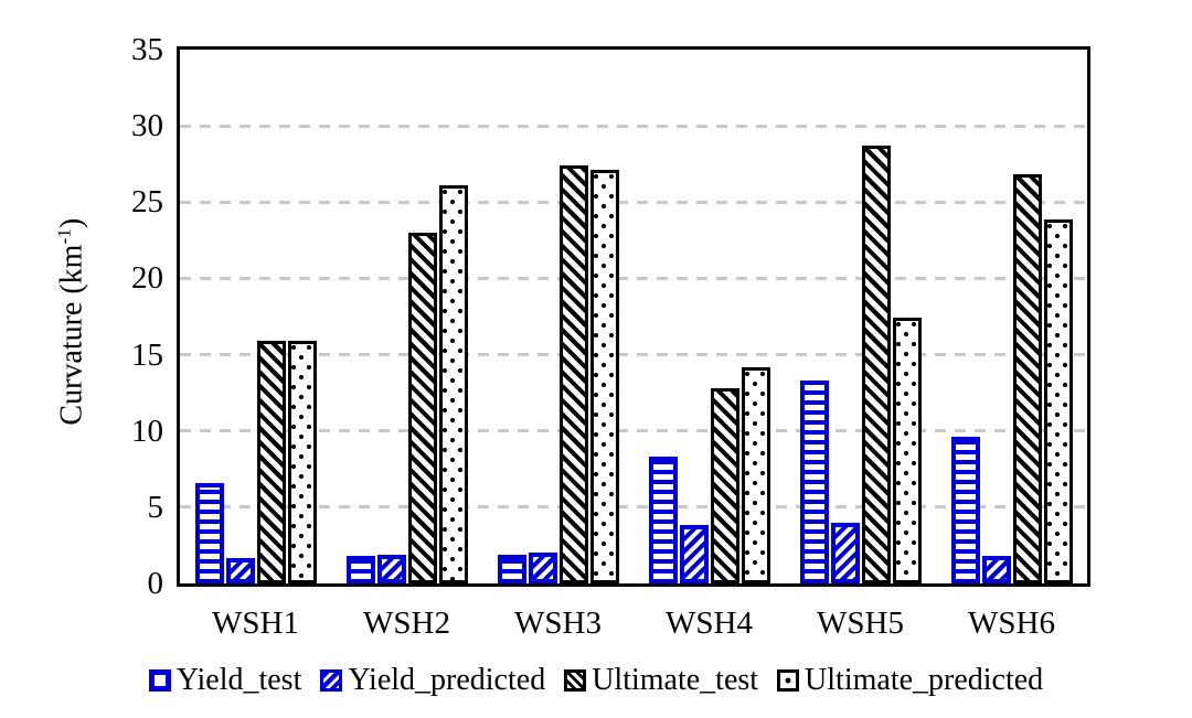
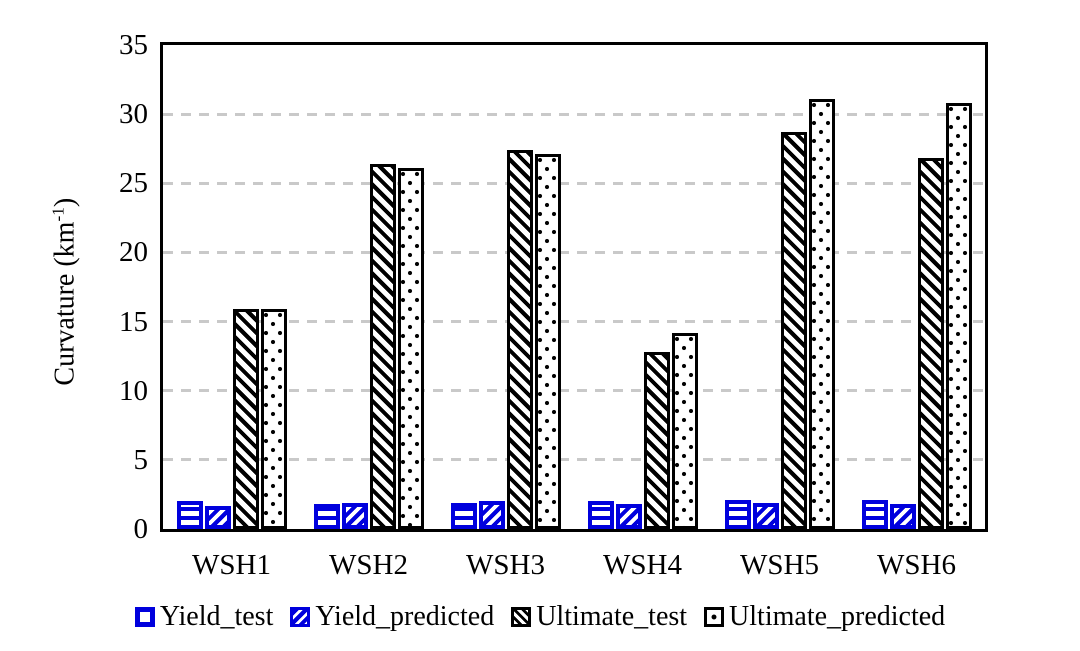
Yield_test/WSH1: 6.6 -> 2.0
Ultimate_test/WSH2: 23.0 -> 26.4
Yield_test/WSH4: 8.3 -> 2.0
Yield_predicted/WSH4: 3.8 -> 1.8
Yield_test/WSH5: 13.3 -> 2.1
Yield_predicted/WSH5: 4.0 -> 1.9
Ultimate_predicted/WSH5: 17.4 -> 31.1
Yield_test/WSH6: 9.6 -> 2.1
Ultimate_predicted/WSH6: 23.9 -> 30.8
